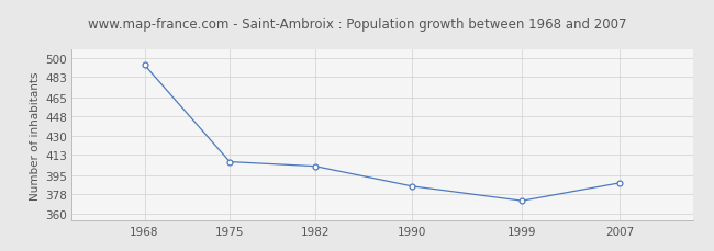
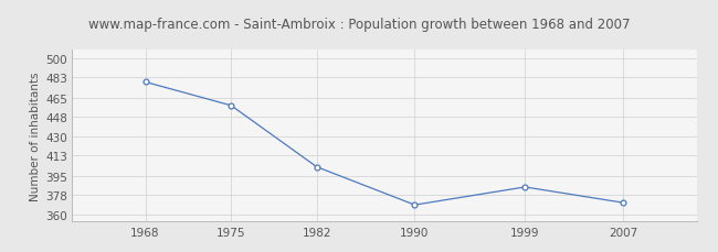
1968: 494 -> 479
1975: 407 -> 458
1990: 385 -> 369
1999: 372 -> 385
2007: 388 -> 371
